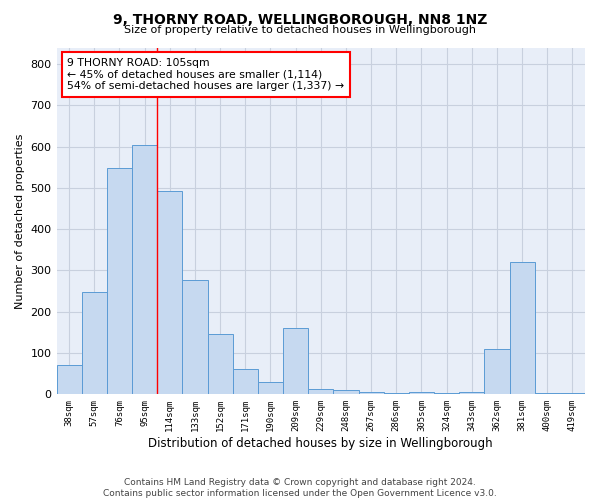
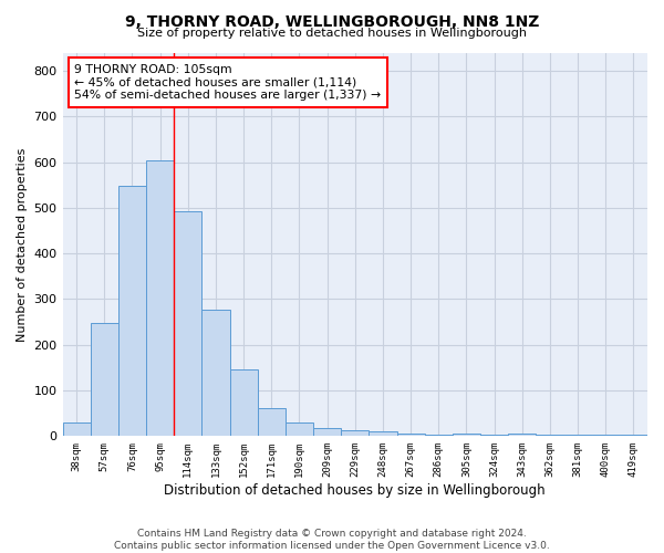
38sqm: 70 -> 30
209sqm: 160 -> 18
362sqm: 110 -> 3
381sqm: 320 -> 3
